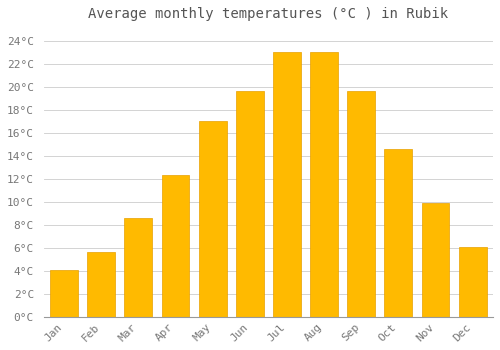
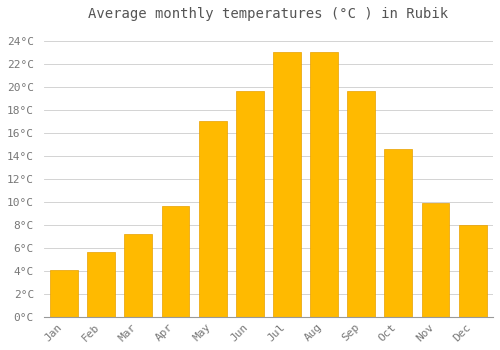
Mar: 8.6°C -> 7.2°C
Apr: 12.3°C -> 9.6°C
Dec: 6.1°C -> 8.0°C
